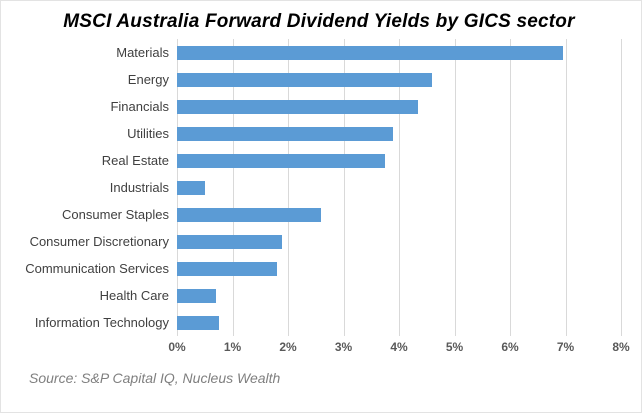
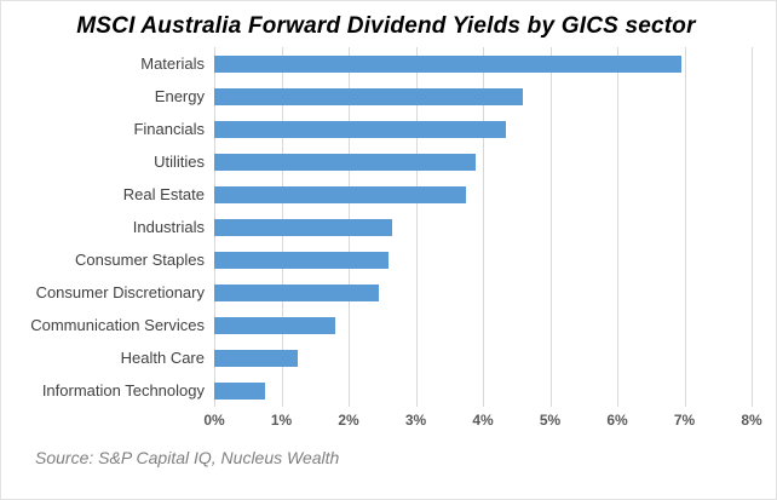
Industrials: 0.5% -> 2.6%
Consumer Discretionary: 1.9% -> 2.5%
Health Care: 0.7% -> 1.2%
